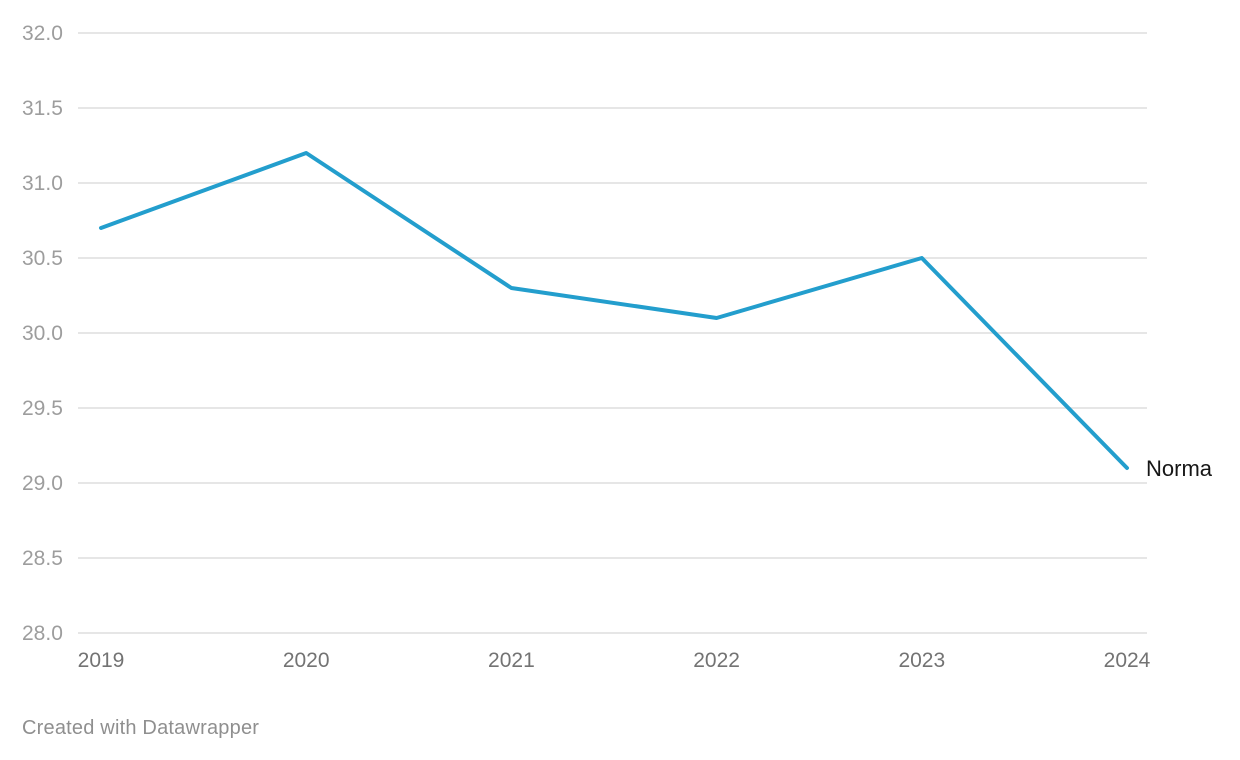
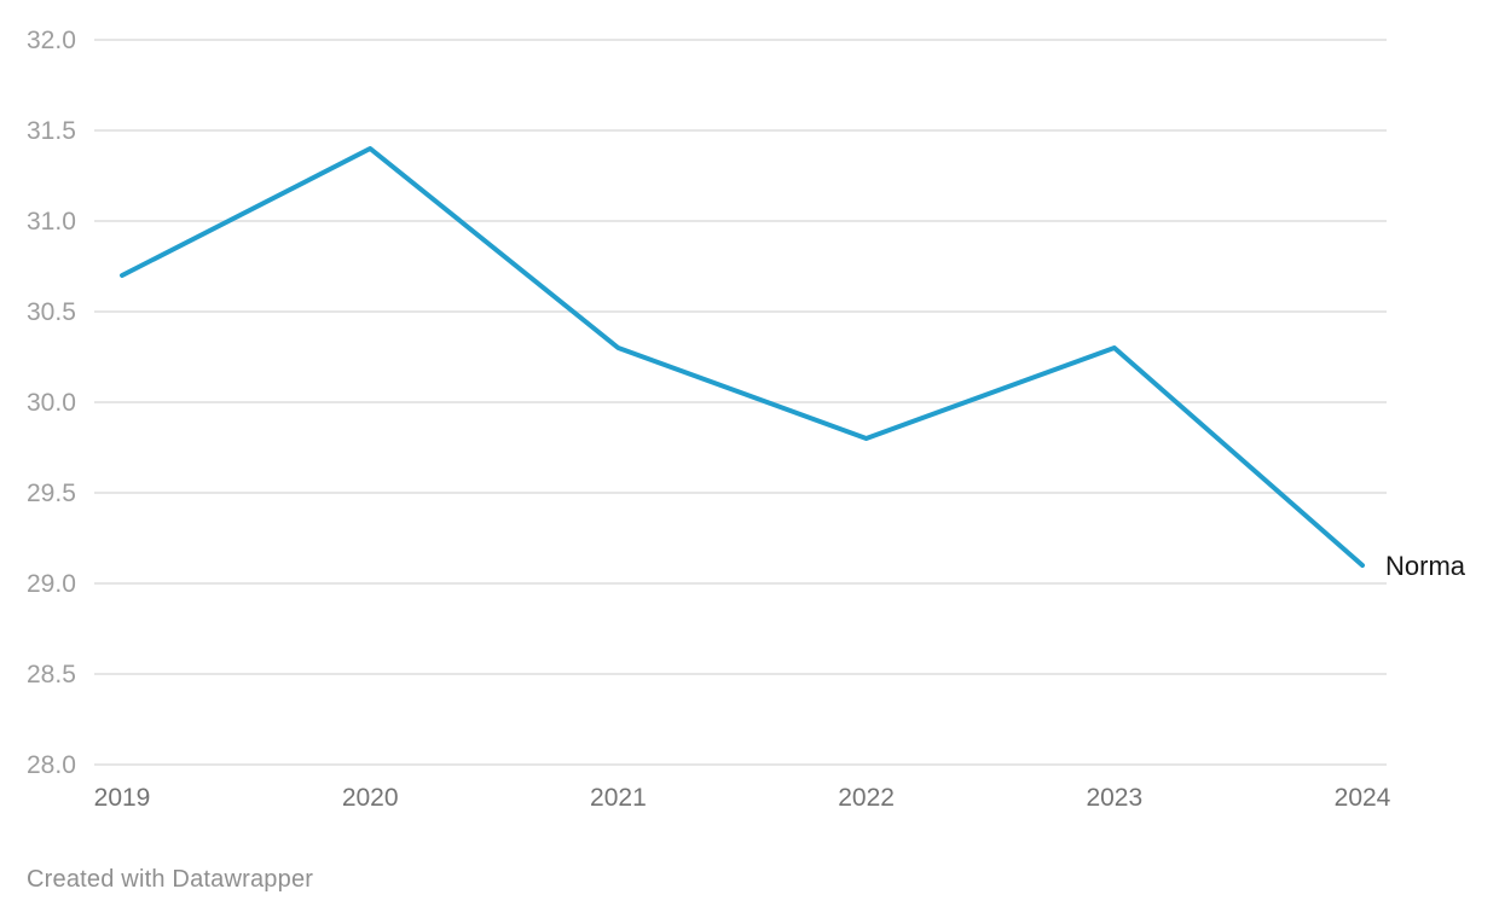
2020: 31.2 -> 31.4
2022: 30.1 -> 29.8
2023: 30.5 -> 30.3
